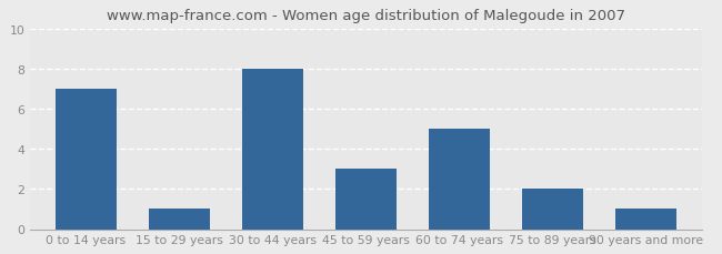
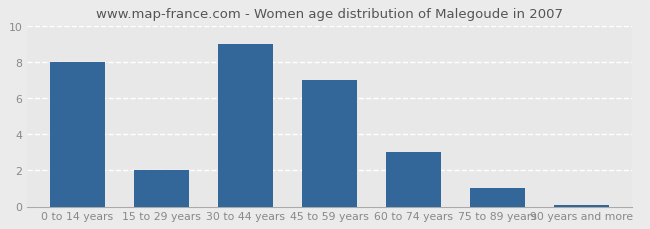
0 to 14 years: 7.0 -> 8.0
15 to 29 years: 1.0 -> 2.0
30 to 44 years: 8.0 -> 9.0
45 to 59 years: 3.0 -> 7.0
60 to 74 years: 5.0 -> 3.0
75 to 89 years: 2.0 -> 1.0
90 years and more: 1.0 -> 0.1
